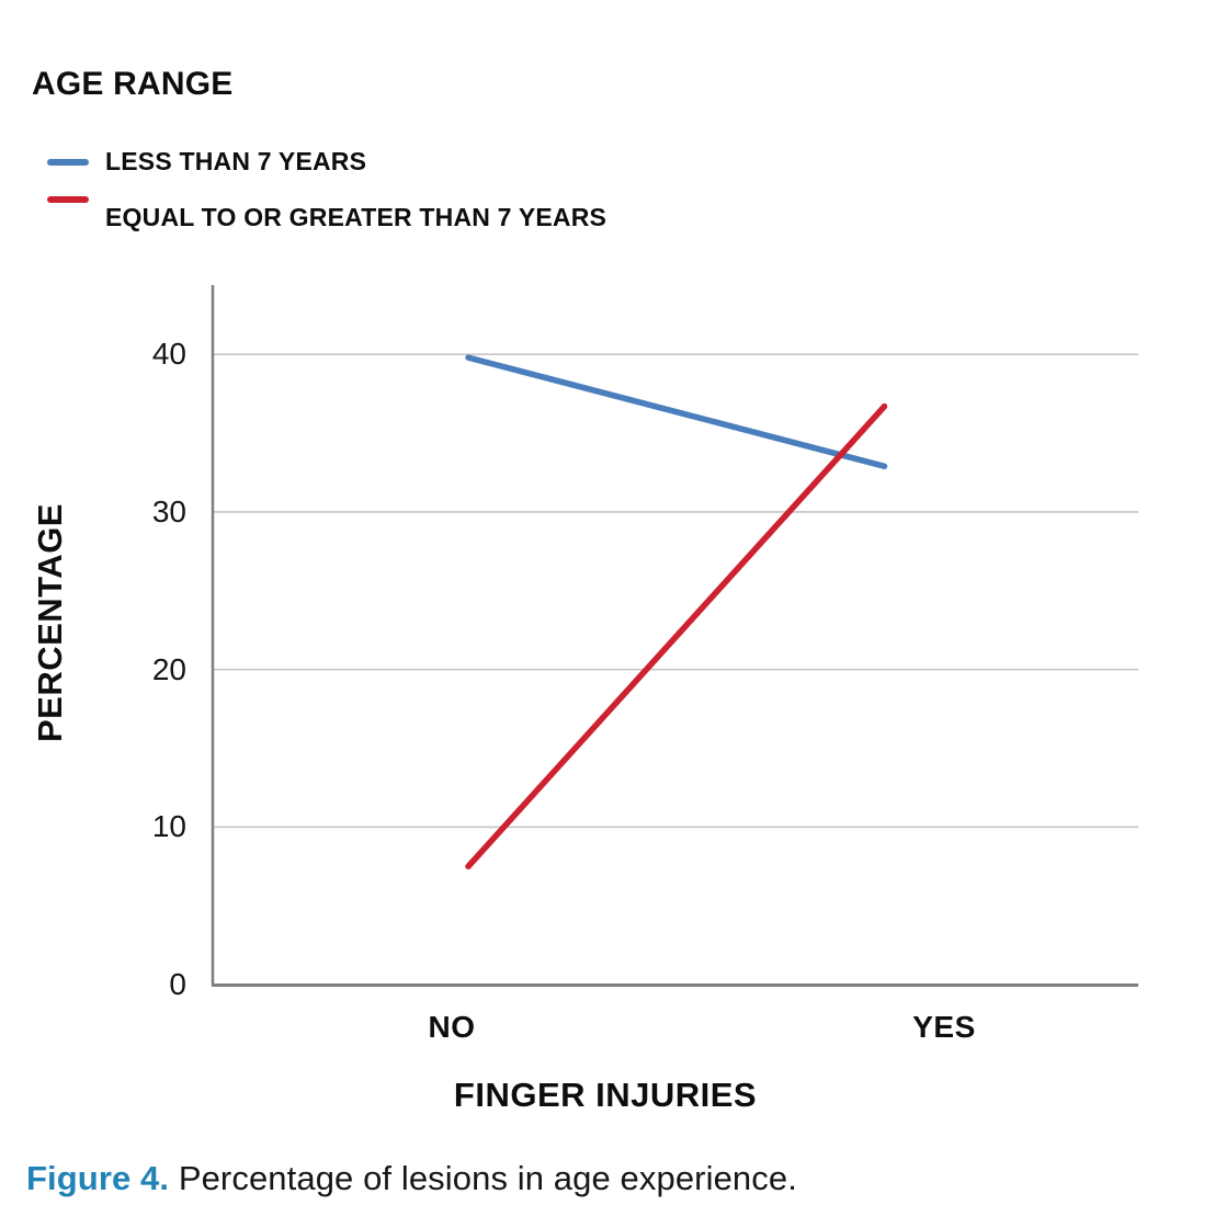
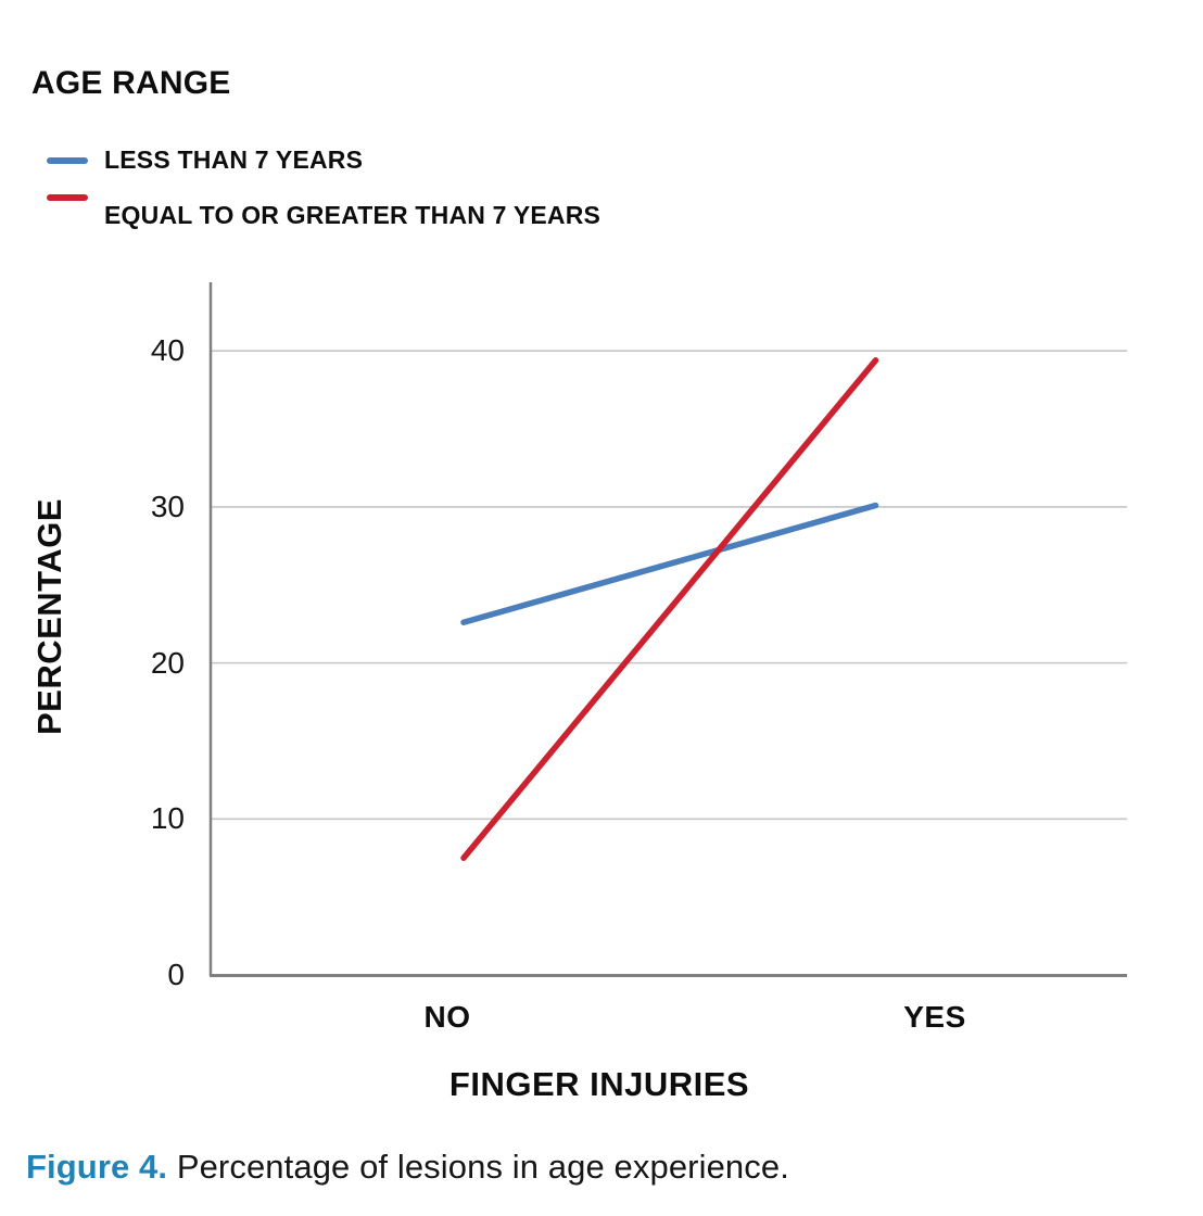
LESS THAN 7 YEARS/NO: 39.8 -> 22.6
LESS THAN 7 YEARS/YES: 32.9 -> 30.1
EQUAL TO OR GREATER THAN 7 YEARS/YES: 36.7 -> 39.4
